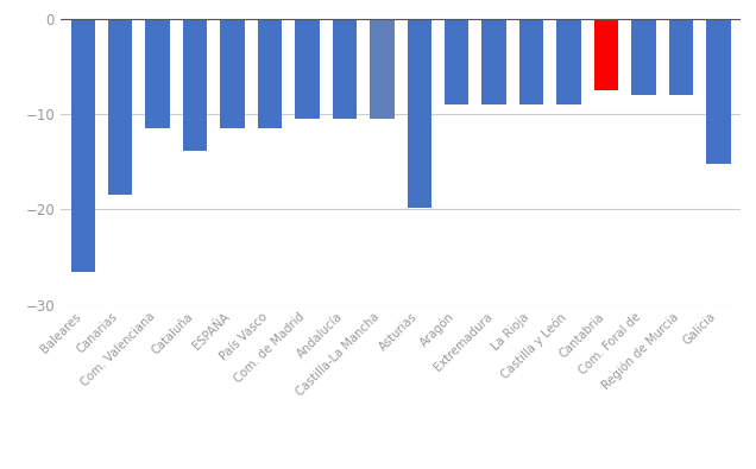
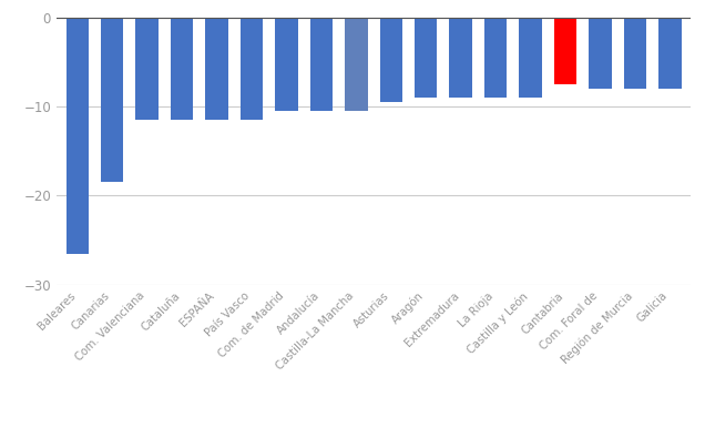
Cataluña: -13.8 -> -11.5
Asturias: -19.8 -> -9.5
Galicia: -15.2 -> -8.0
